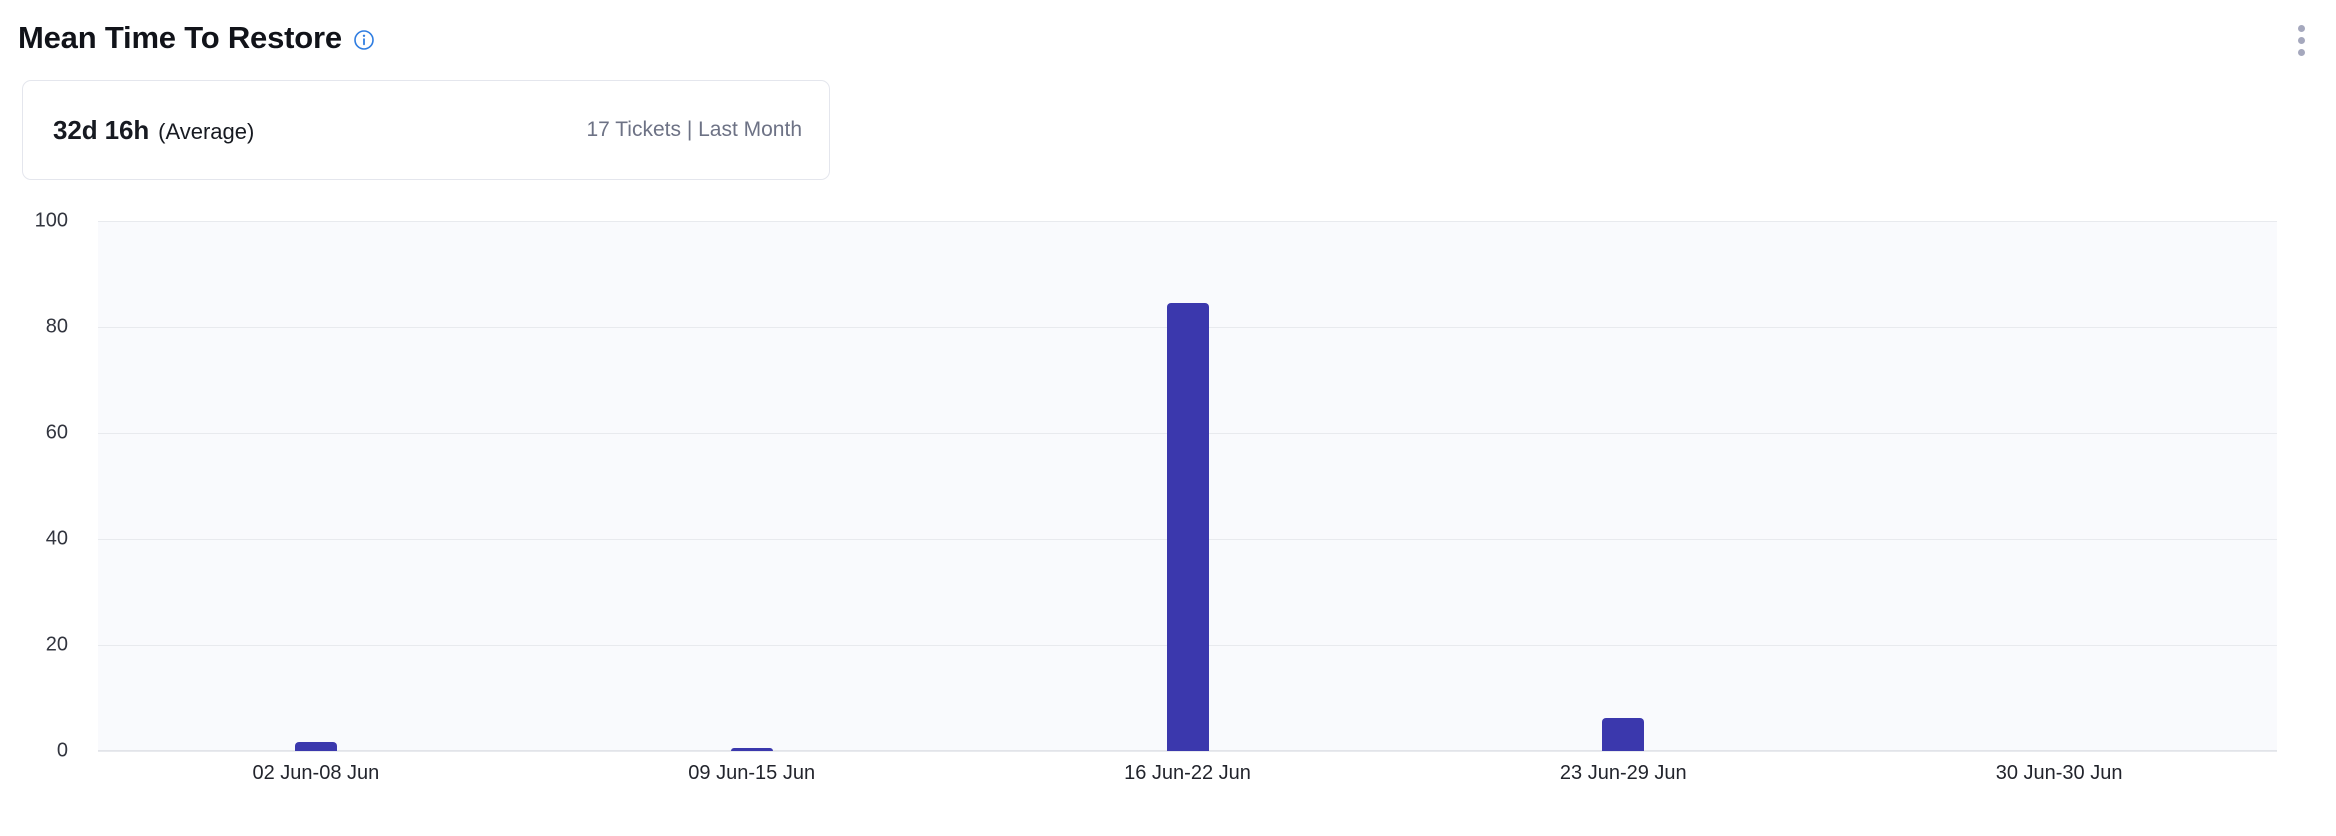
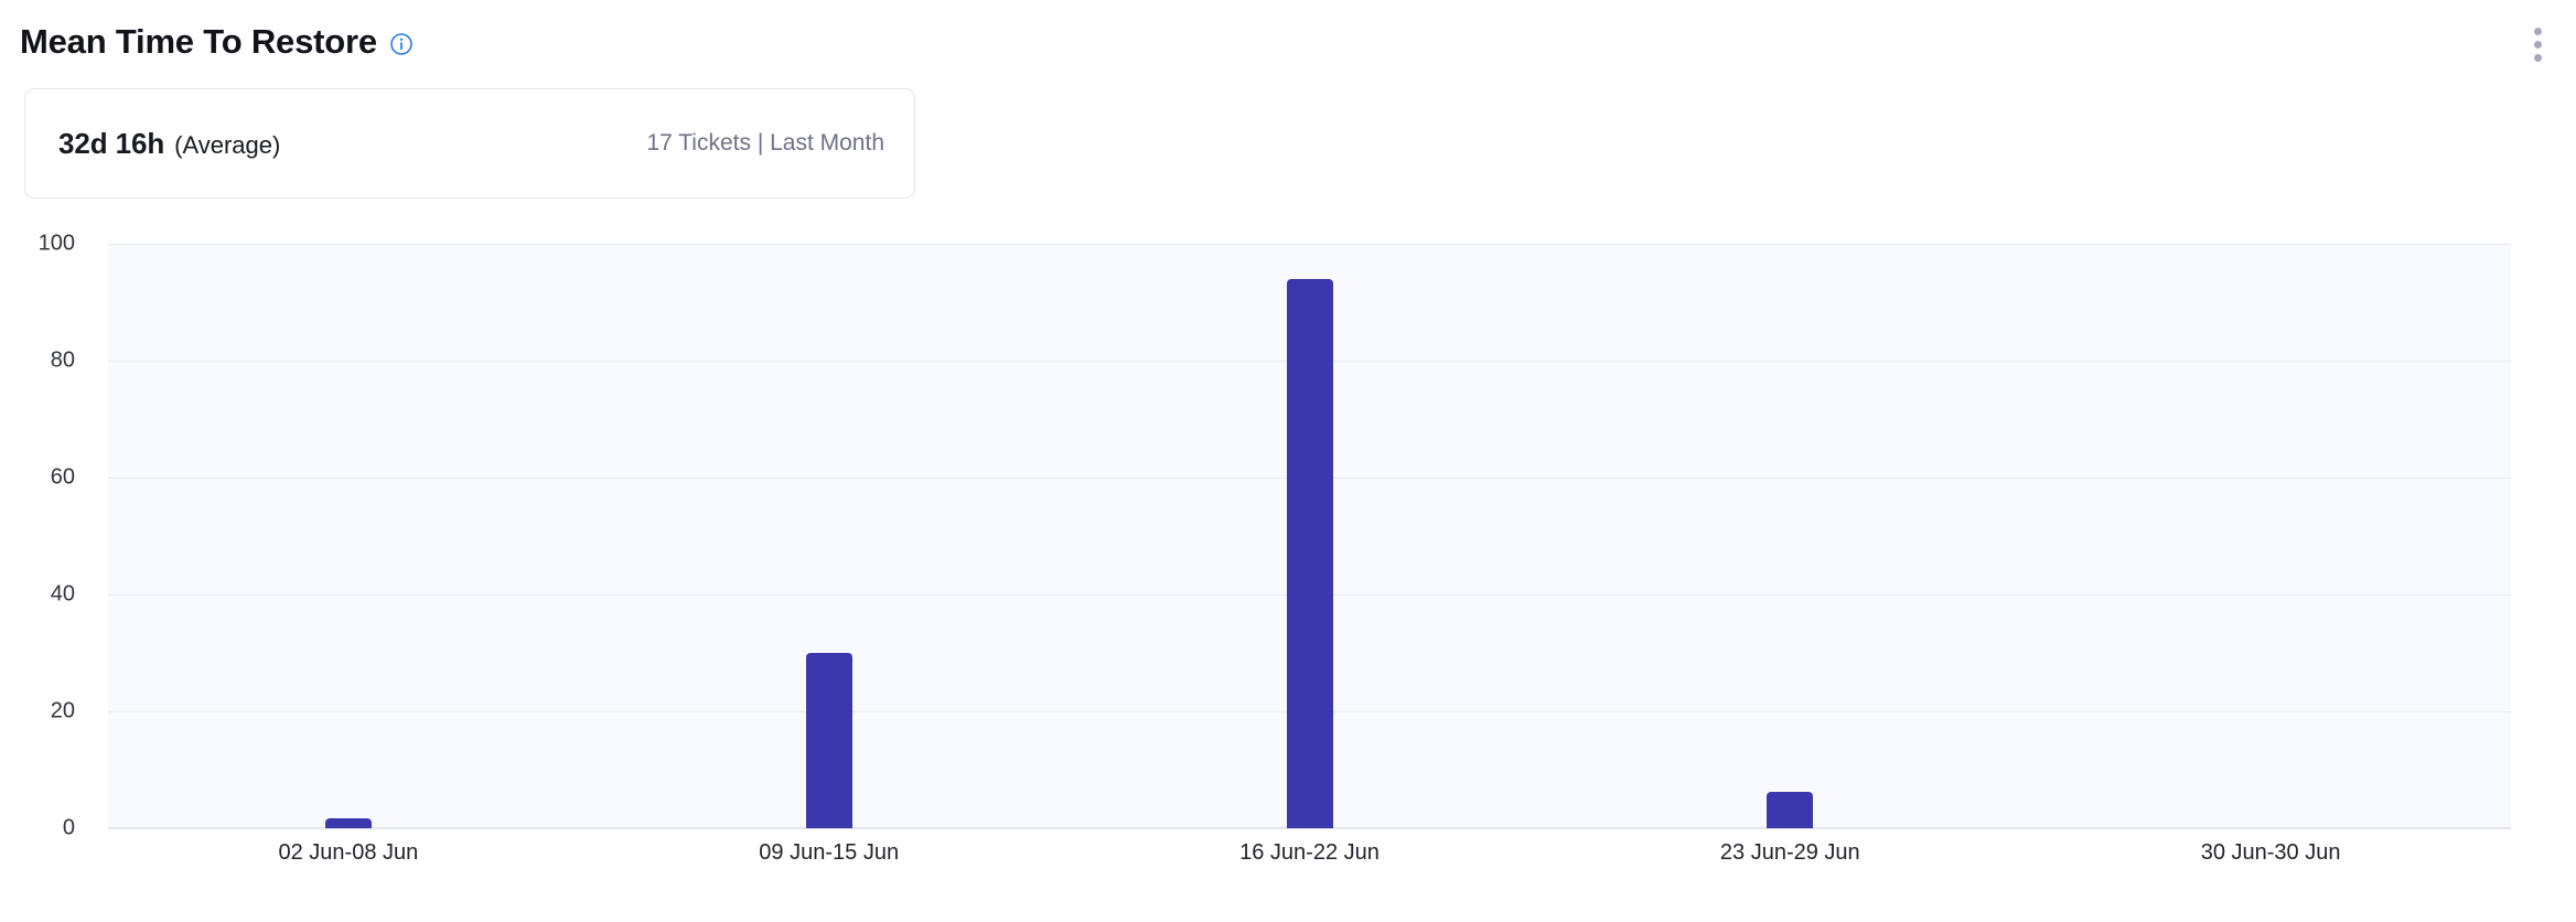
09 Jun-15 Jun: 1 -> 30
16 Jun-22 Jun: 84 -> 94
